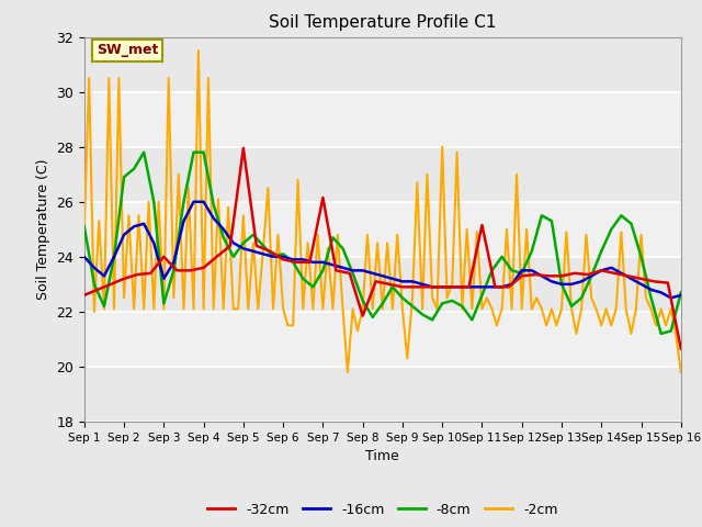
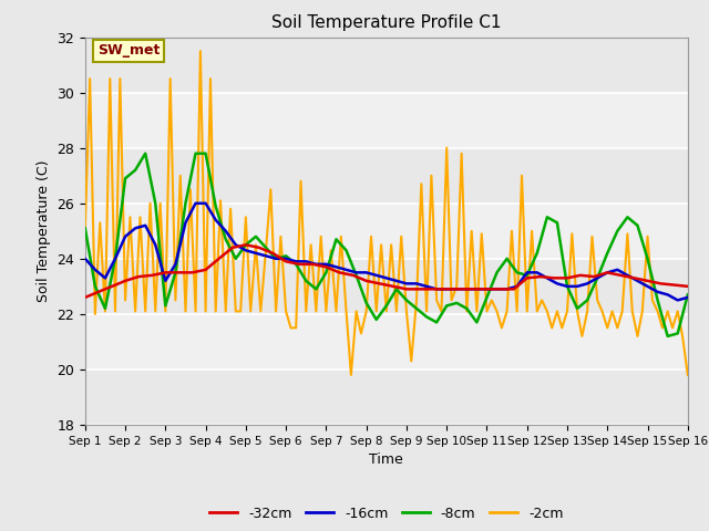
-32cm/Sep 3: 24.00 -> 23.50
-32cm/Sep 5: 27.95 -> 24.50
-32cm/Sep 7: 26.15 -> 23.70
-32cm/Sep 8: 21.85 -> 23.20
-32cm/Sep 11: 25.15 -> 22.90
-32cm/Sep 16: 20.65 -> 23.00
